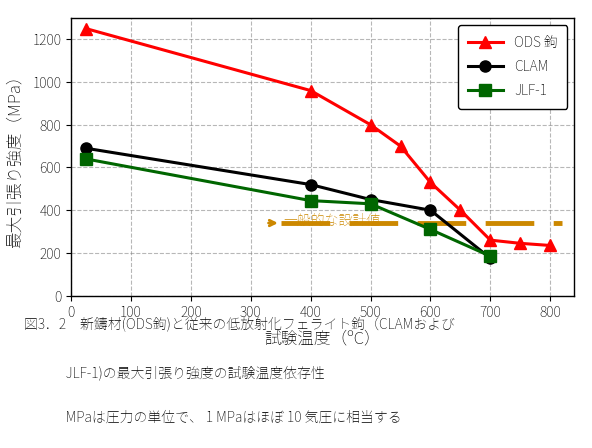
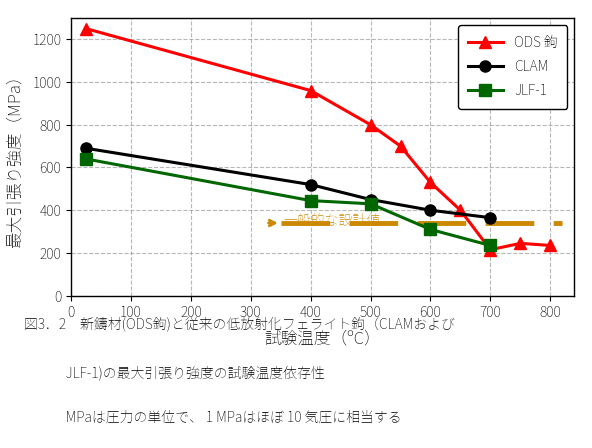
ODS 鉤/700: 260 -> 215
CLAM/700: 175 -> 365
JLF-1/700: 185 -> 235
